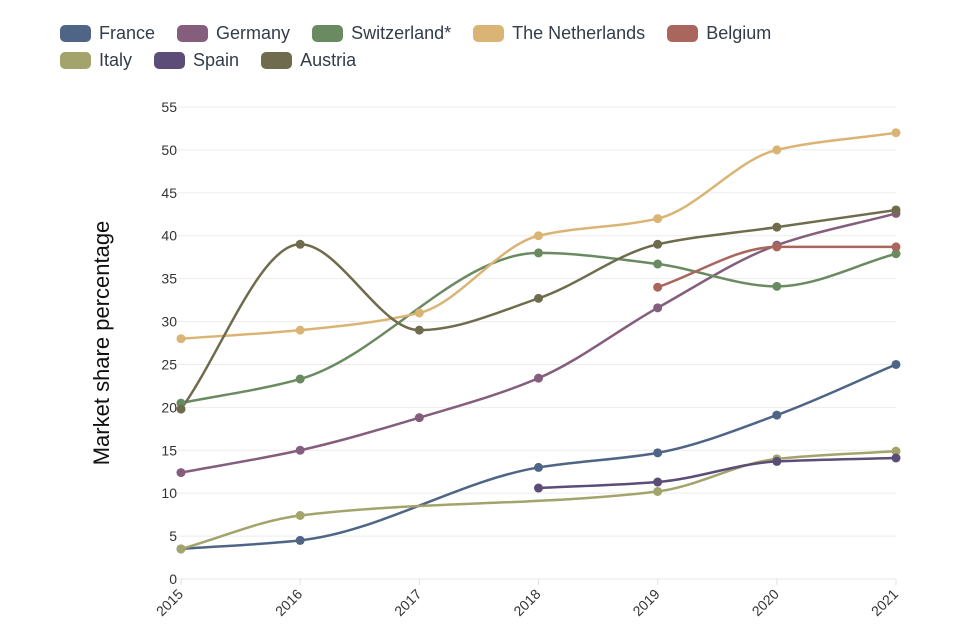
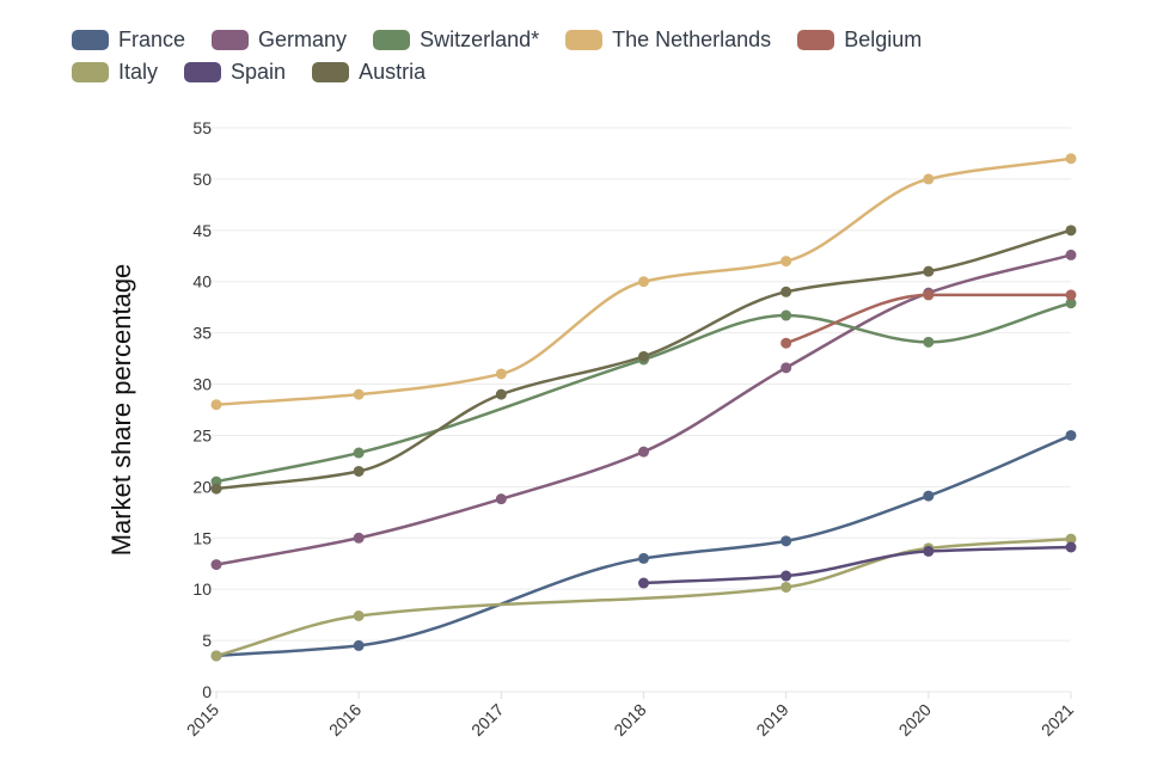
Austria/2016: 39 -> 22
Switzerland*/2018: 38 -> 32
Austria/2021: 43 -> 45
